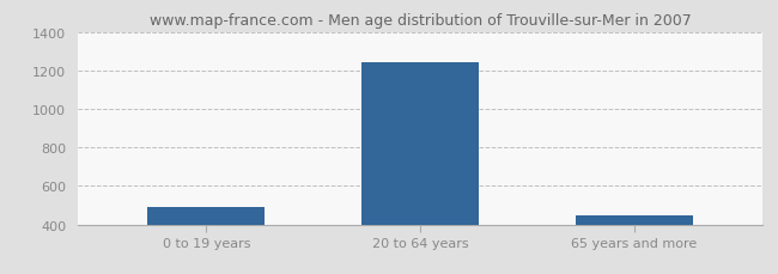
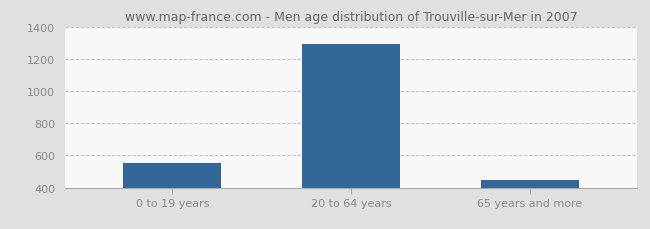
0 to 19 years: 490 -> 550
20 to 64 years: 1240 -> 1290
